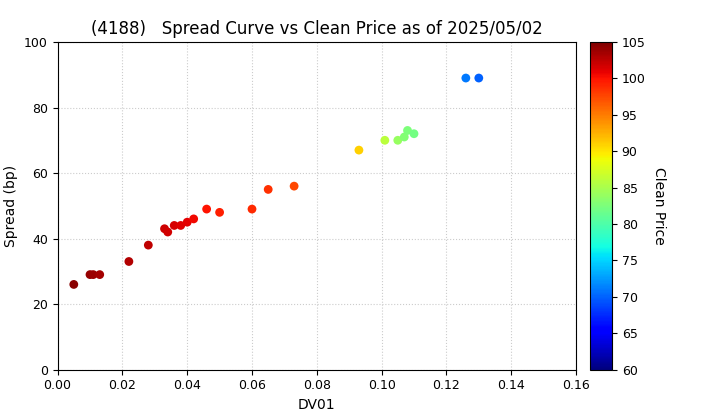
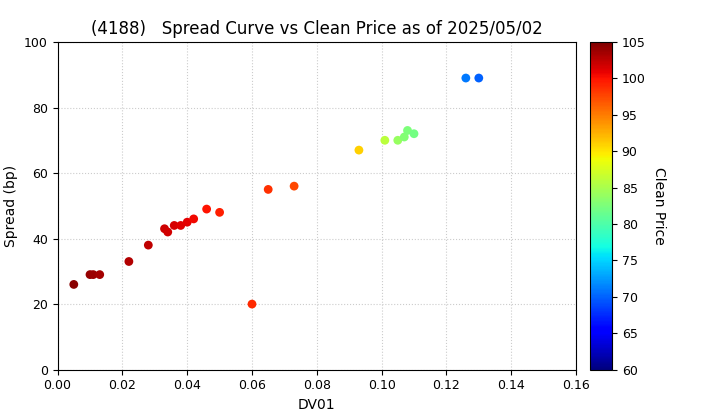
0.06: 49 -> 20
